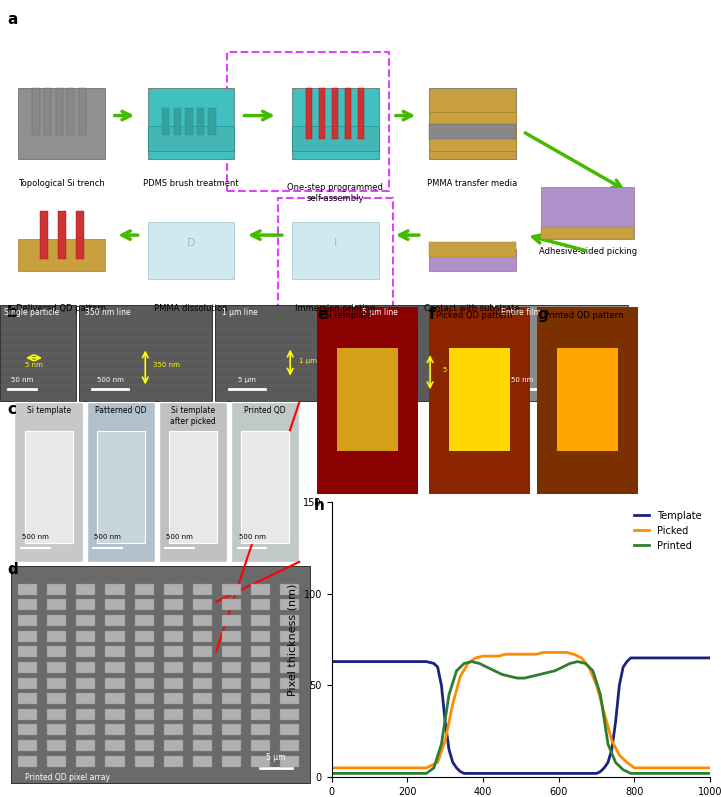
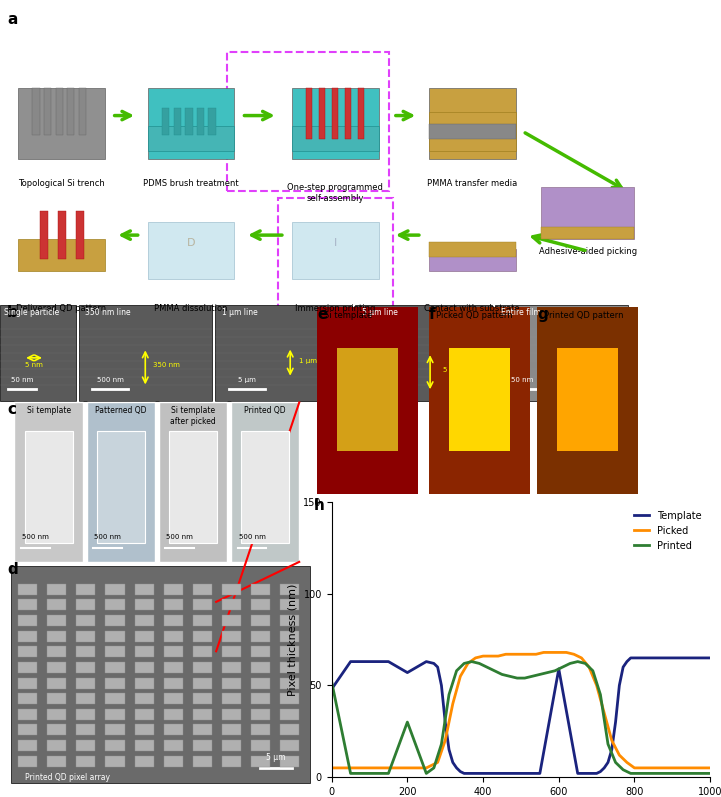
Template/0: 63 -> 48
Printed/0: 2 -> 52
Template/200: 63 -> 57
Printed/200: 2 -> 30
Template/600: 2 -> 59
